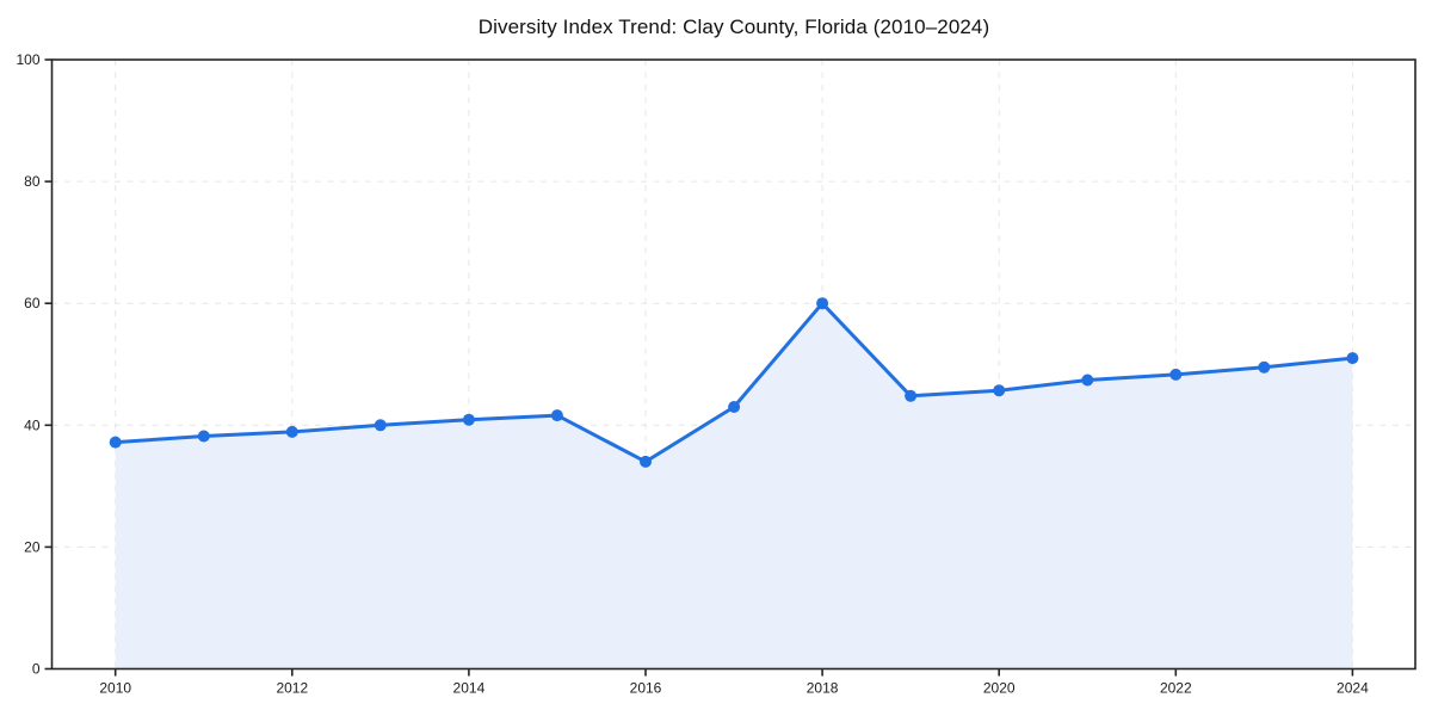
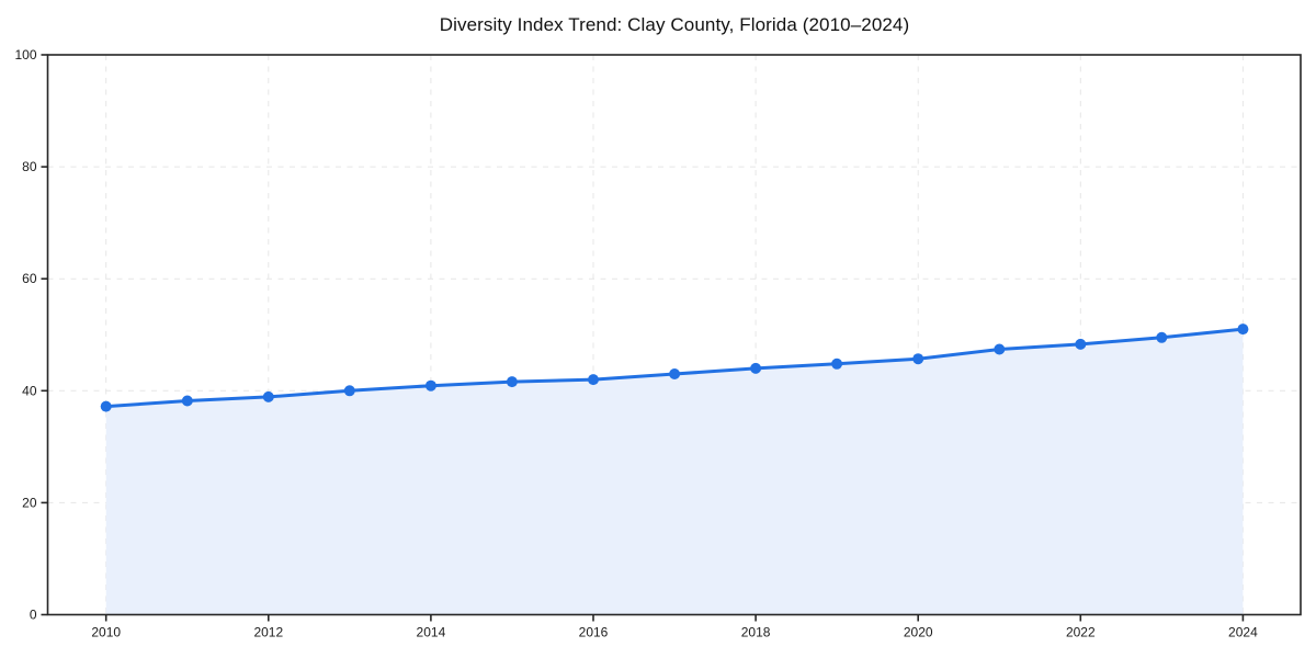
2016: 34 -> 42
2018: 60 -> 44
